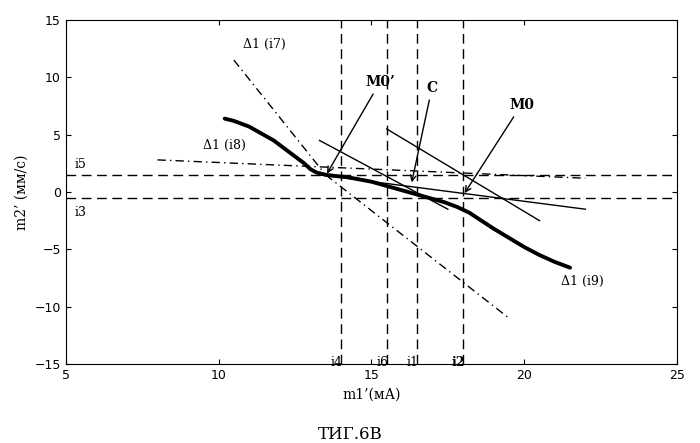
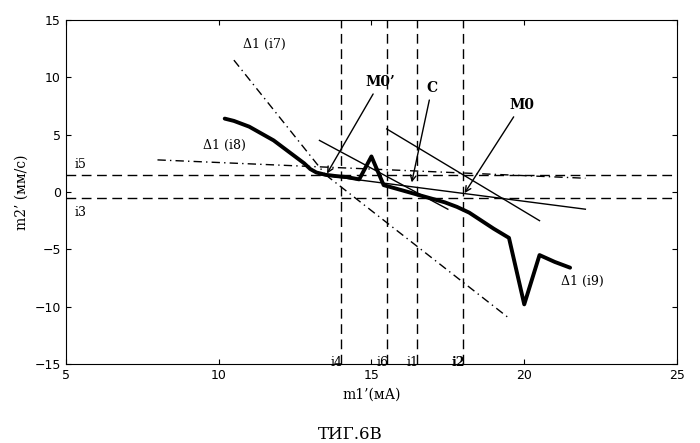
15: 0.9 -> 3.1
20: -4.8 -> -9.8
